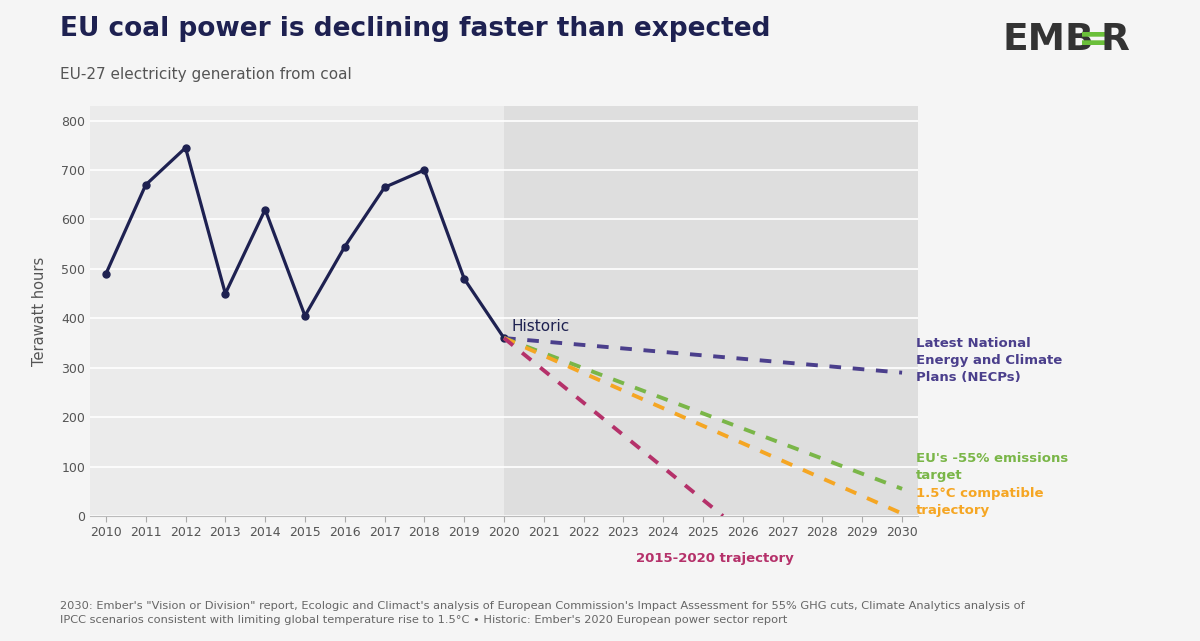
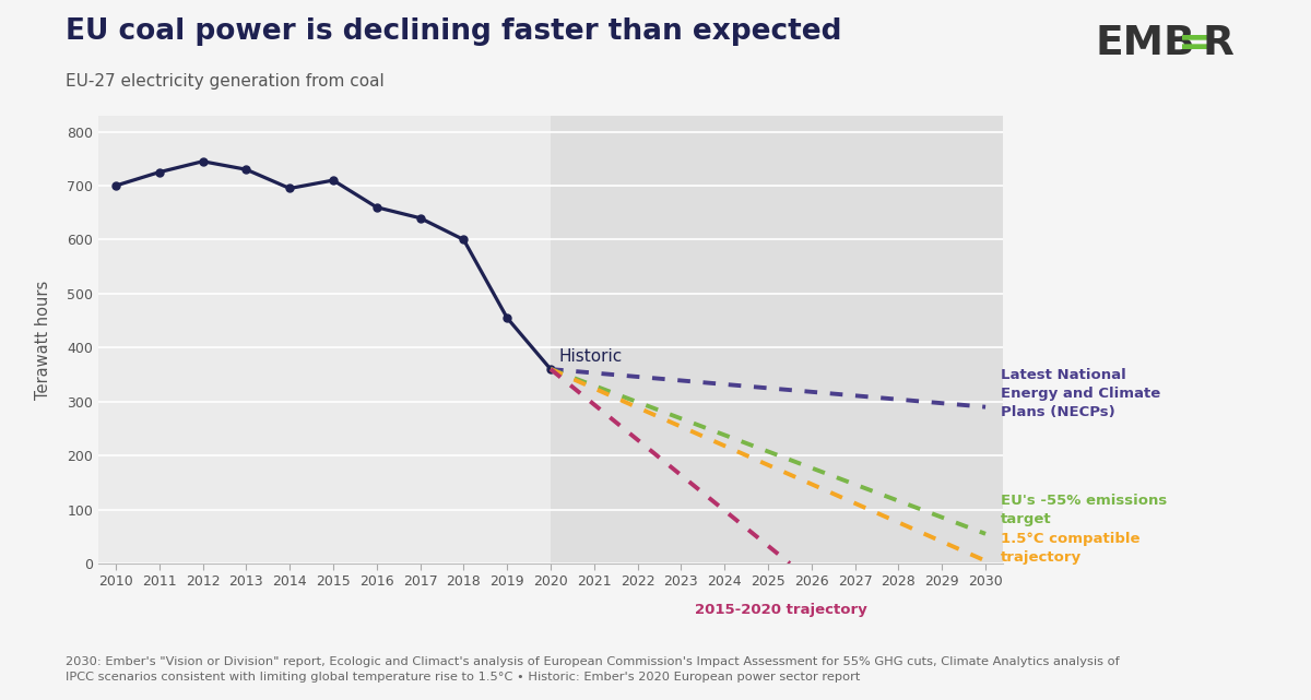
2010: 490 -> 700
2011: 670 -> 725
2013: 450 -> 730
2014: 620 -> 695
2015: 405 -> 710
2016: 545 -> 660
2017: 665 -> 640
2018: 700 -> 600
2019: 480 -> 455
